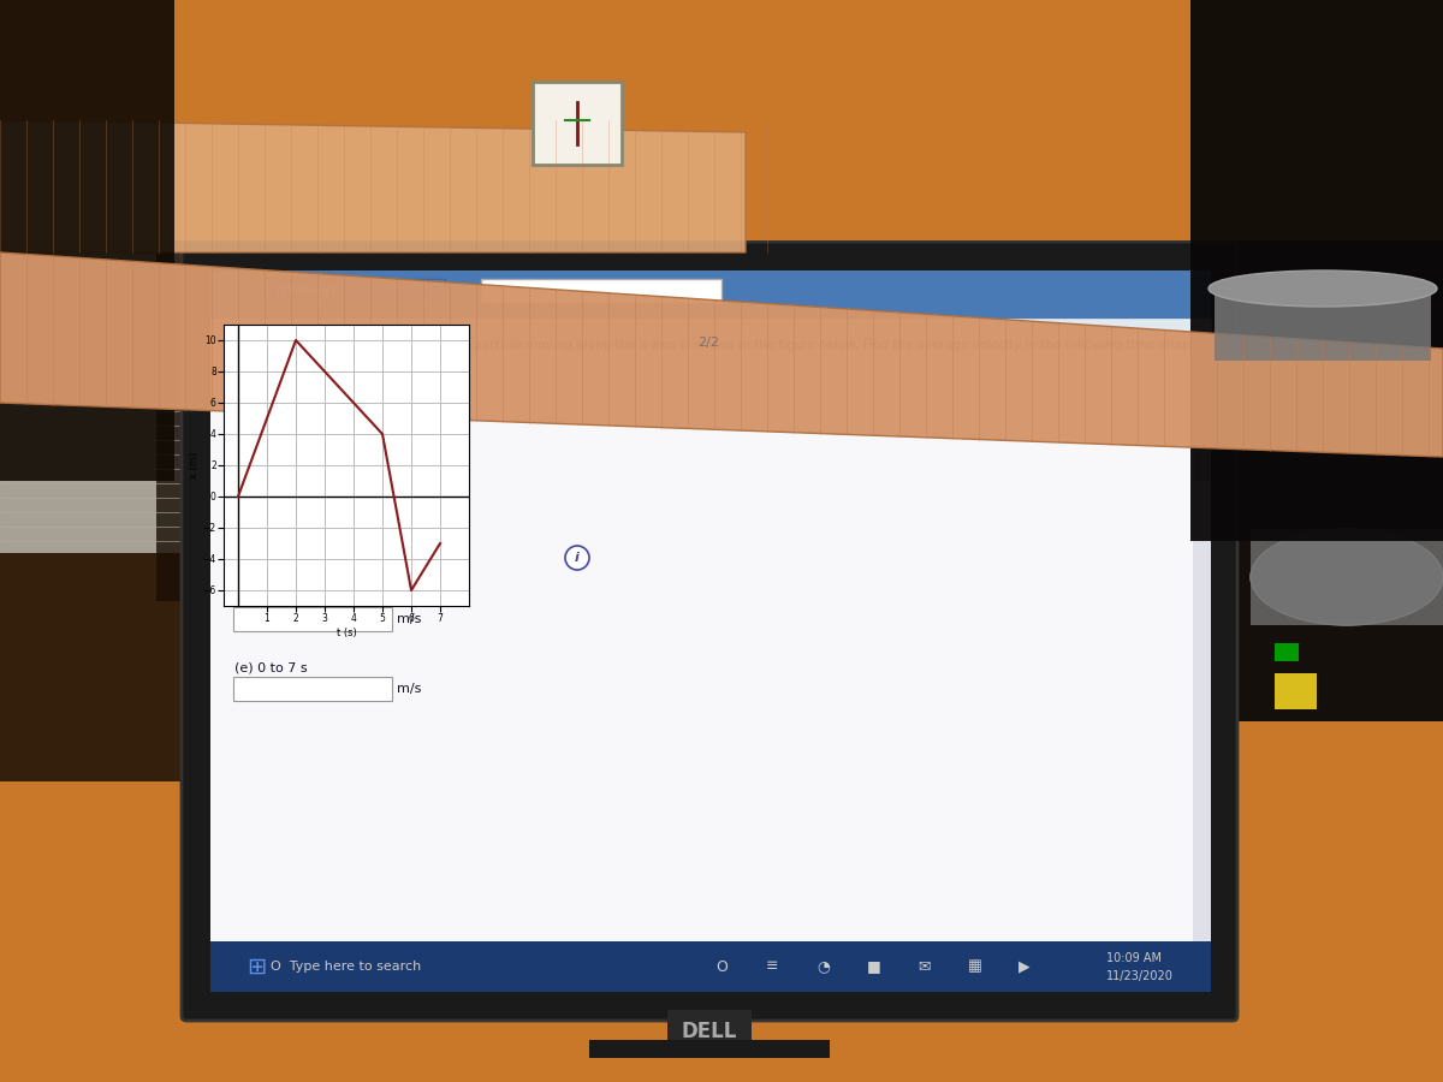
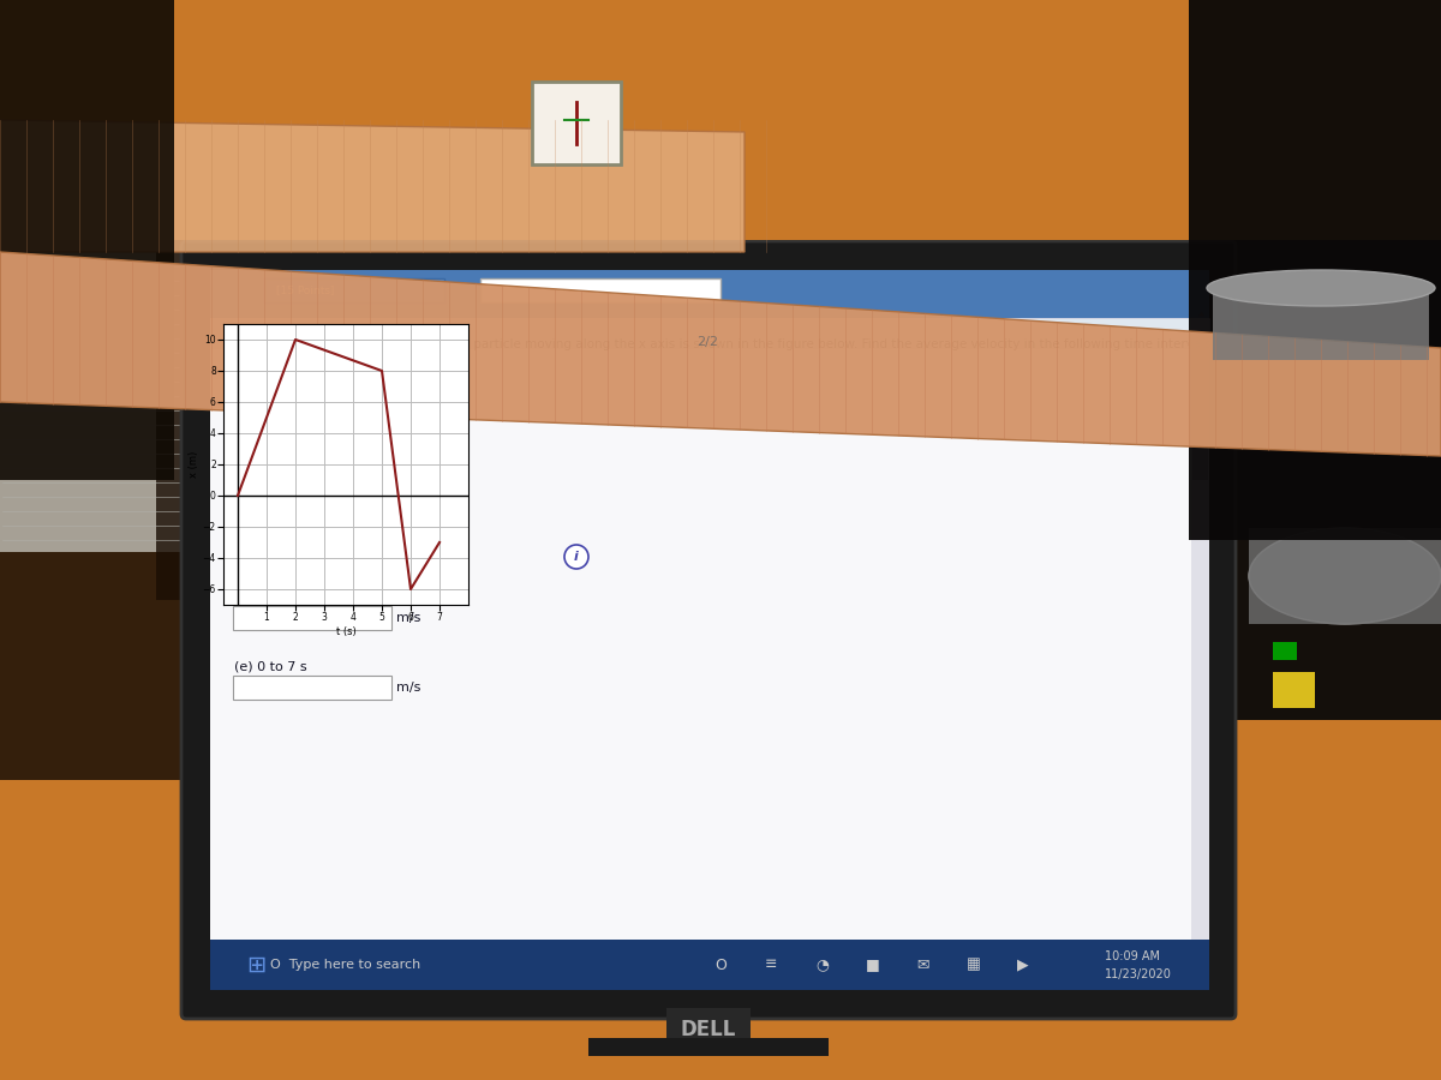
5: 4 -> 8
